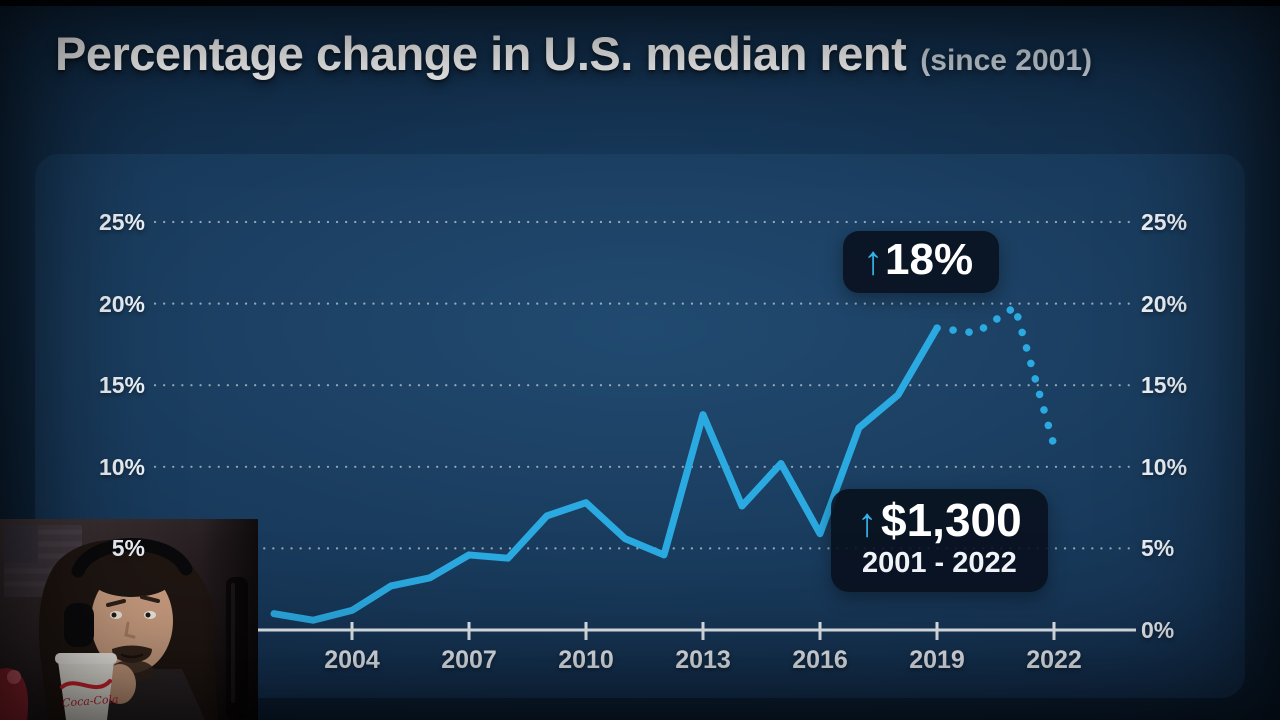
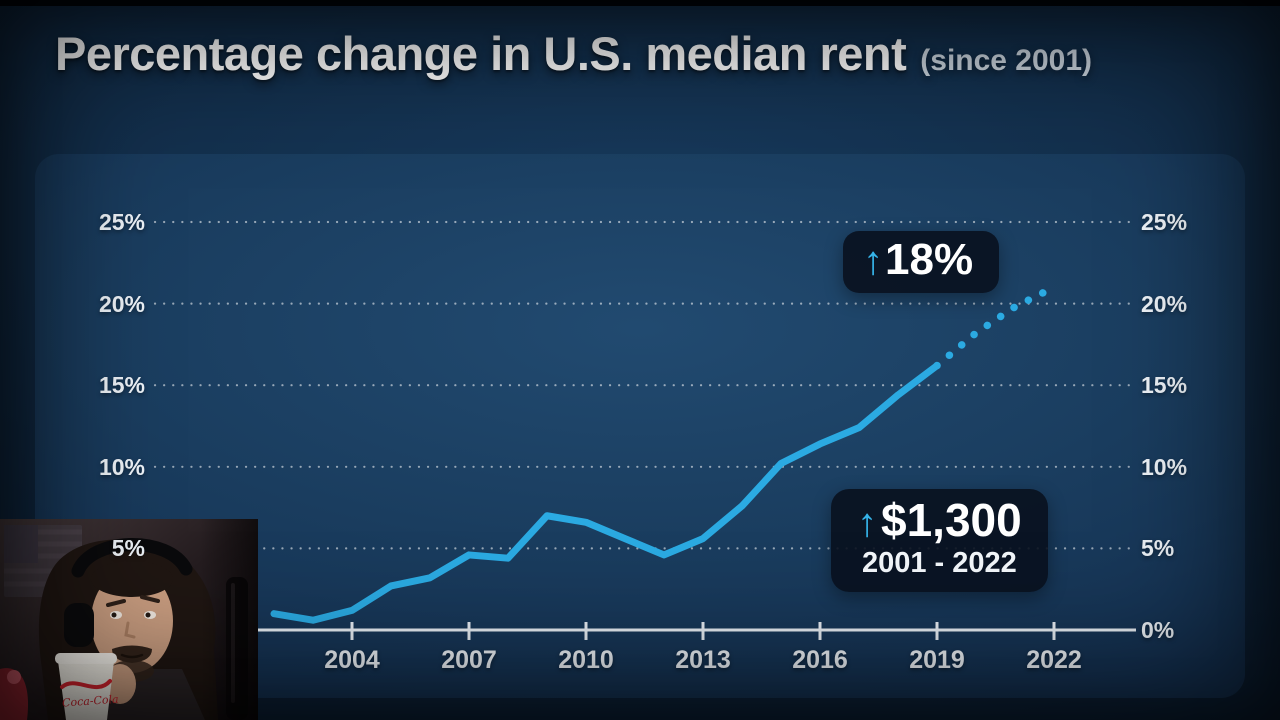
2010: 7.8% -> 6.6%
2013: 13.2% -> 5.6%
2016: 5.9% -> 11.4%
2019: 18.5% -> 16.2%
2022: 11.3% -> 21.0%
